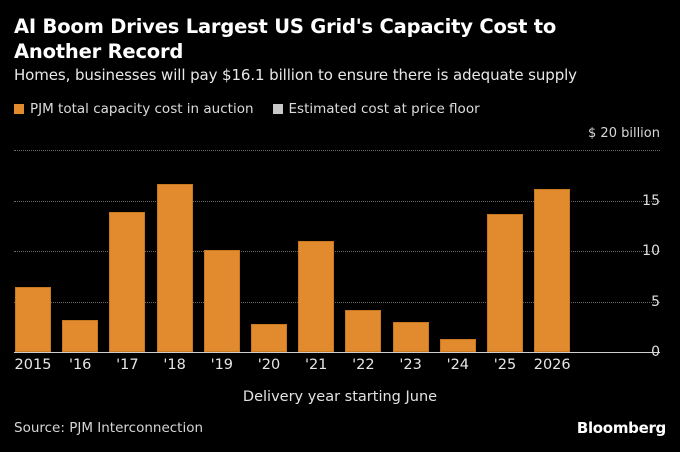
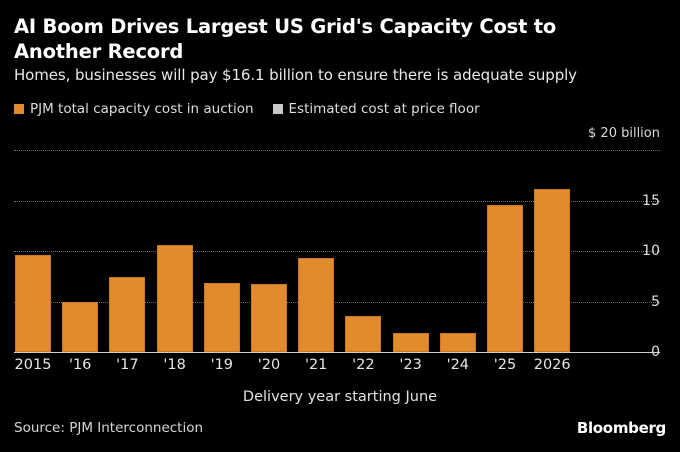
2015: 6.4 -> 9.6
'16: 3.2 -> 5.0
'17: 13.9 -> 7.4
'18: 16.6 -> 10.6
'19: 10.1 -> 6.8
'20: 2.8 -> 6.7
'21: 11.0 -> 9.3
'22: 4.2 -> 3.6
'23: 3.0 -> 1.9
'24: 1.3 -> 1.9
'25: 13.7 -> 14.6
